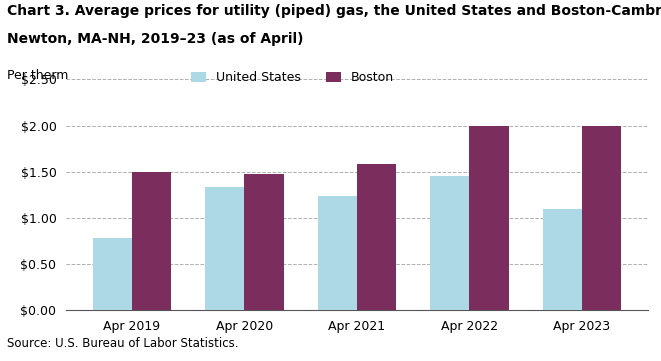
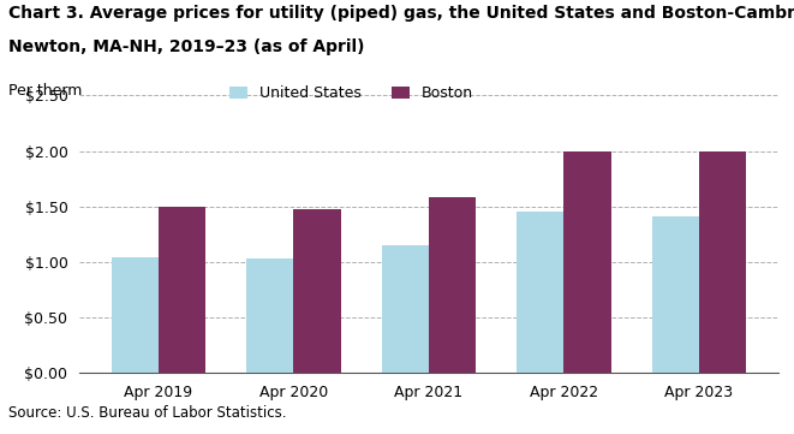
United States/Apr 2019: $0.78 -> $1.04
United States/Apr 2020: $1.34 -> $1.03
United States/Apr 2021: $1.24 -> $1.15
United States/Apr 2023: $1.10 -> $1.41
